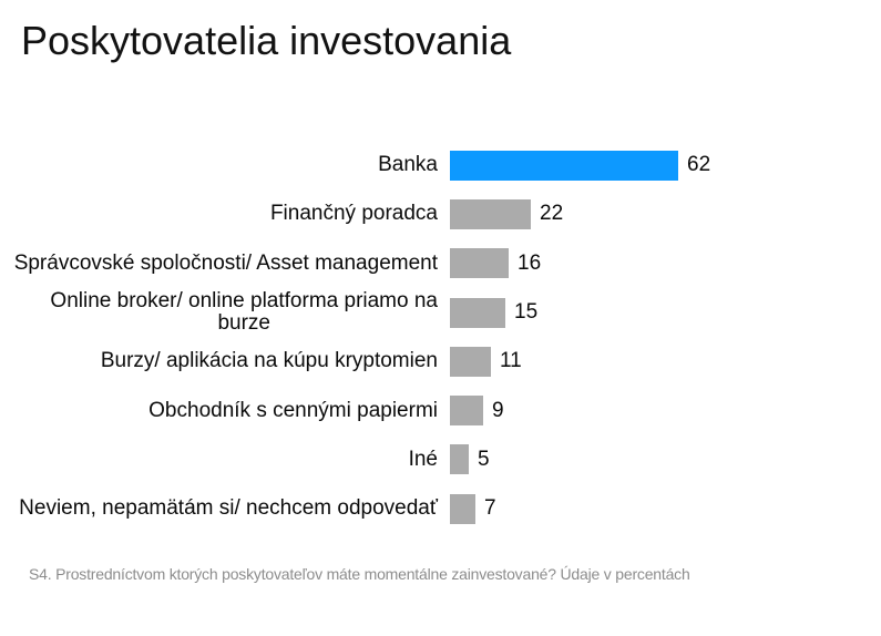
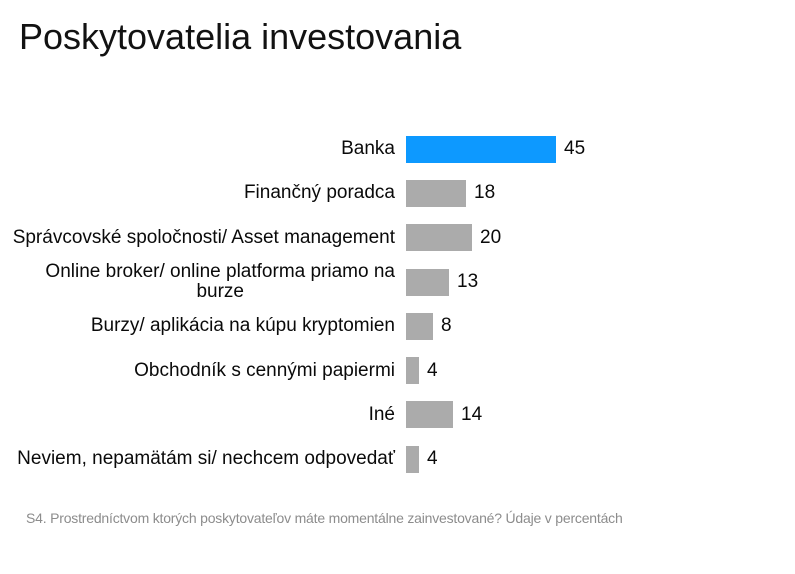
Banka: 62 -> 45
Finančný poradca: 22 -> 18
Správcovské spoločnosti/ Asset management: 16 -> 20
Online broker/ online platforma priamo na burze: 15 -> 13
Burzy/ aplikácia na kúpu kryptomien: 11 -> 8
Obchodník s cennými papiermi: 9 -> 4
Iné: 5 -> 14
Neviem, nepamätám si/ nechcem odpovedať: 7 -> 4
